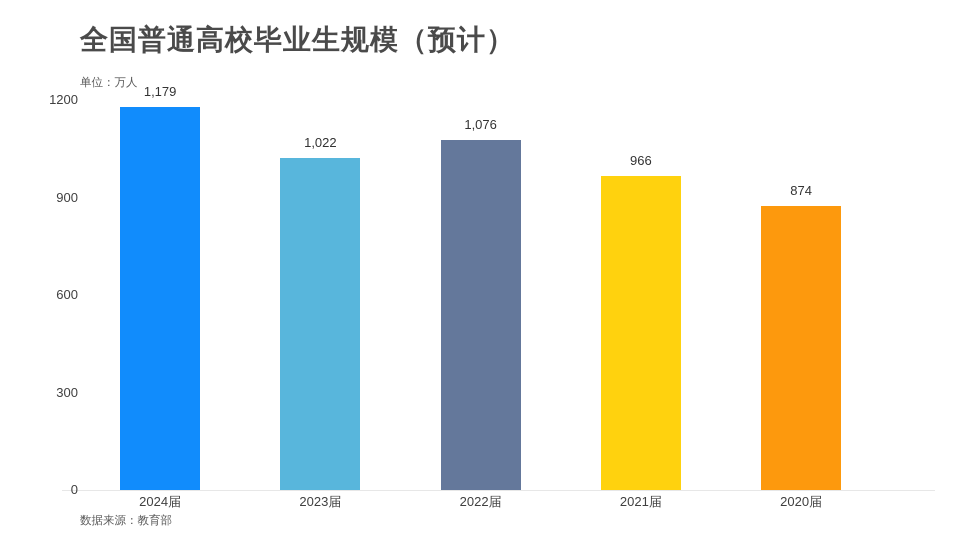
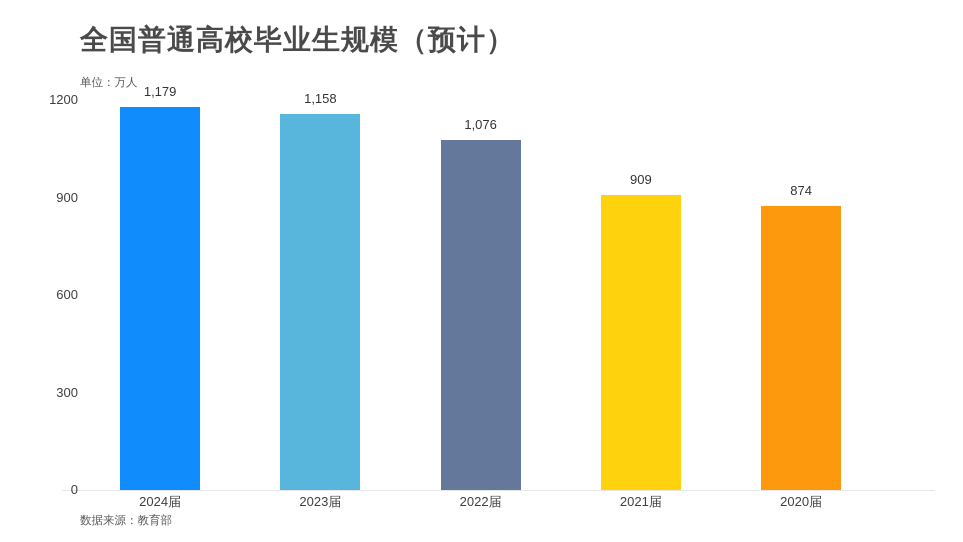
2023届: 1,022 -> 1,158
2021届: 966 -> 909
